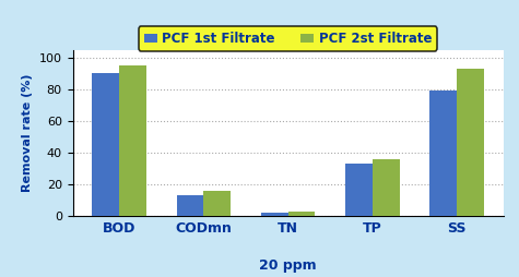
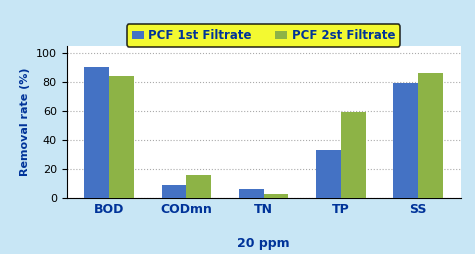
PCF 2st Filtrate/BOD: 95 -> 84
PCF 1st Filtrate/CODmn: 13 -> 9
PCF 1st Filtrate/TN: 2 -> 6
PCF 2st Filtrate/TP: 36 -> 59
PCF 2st Filtrate/SS: 93 -> 86
